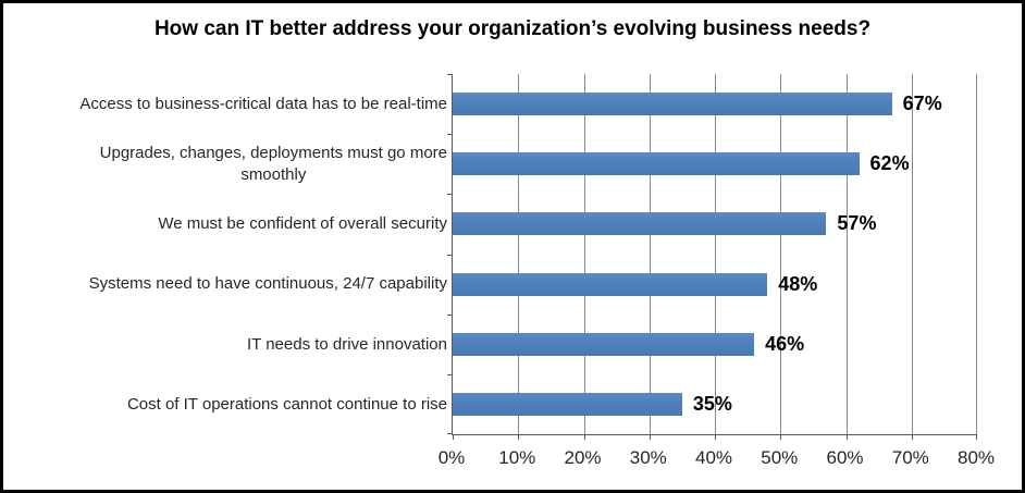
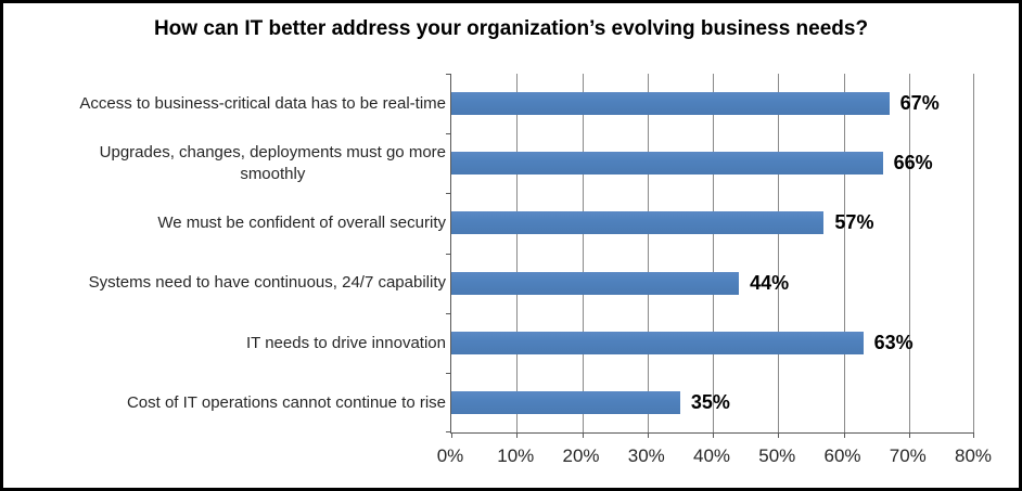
Upgrades, changes, deployments must go more smoothly: 62% -> 66%
Systems need to have continuous, 24/7 capability: 48% -> 44%
IT needs to drive innovation: 46% -> 63%
